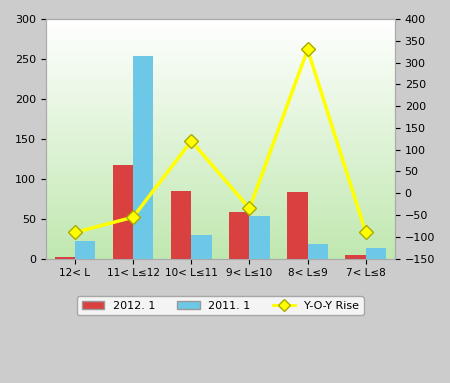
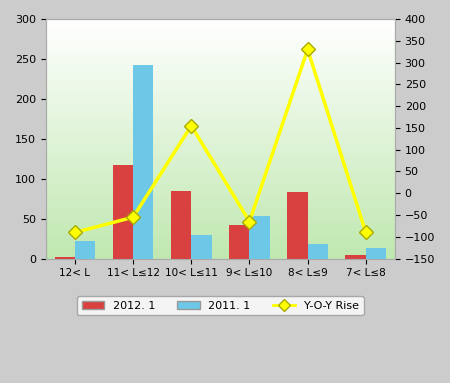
2011. 1/11< L≤12: 254 -> 243
Y-O-Y Rise/10< L≤11: 120 -> 155
2012. 1/9< L≤10: 58 -> 42
Y-O-Y Rise/9< L≤10: -35 -> -65
